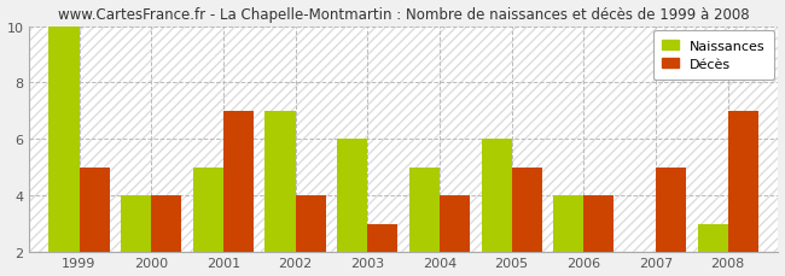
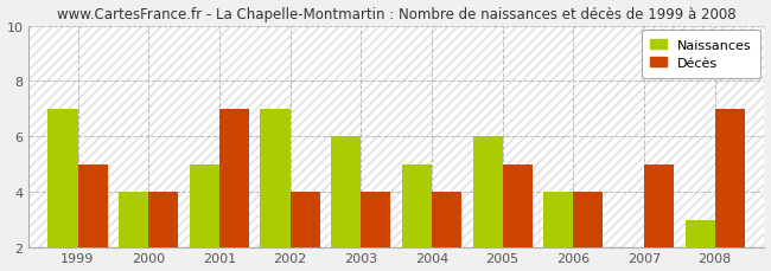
Naissances/1999: 10 -> 7
Décès/2003: 3 -> 4
